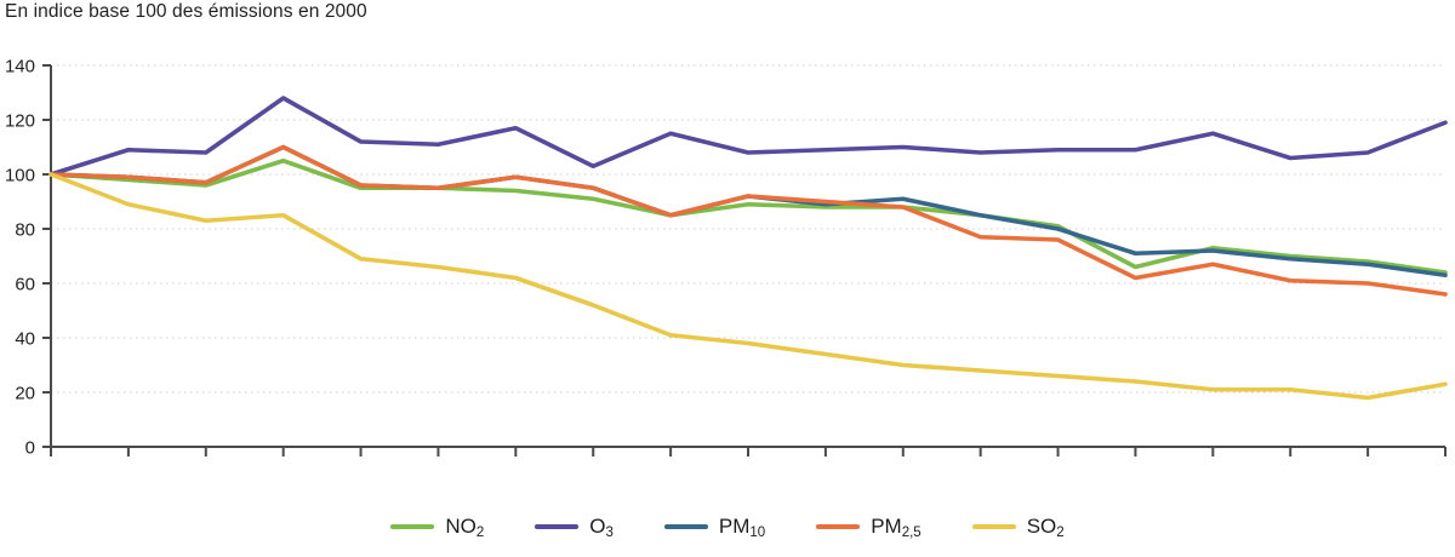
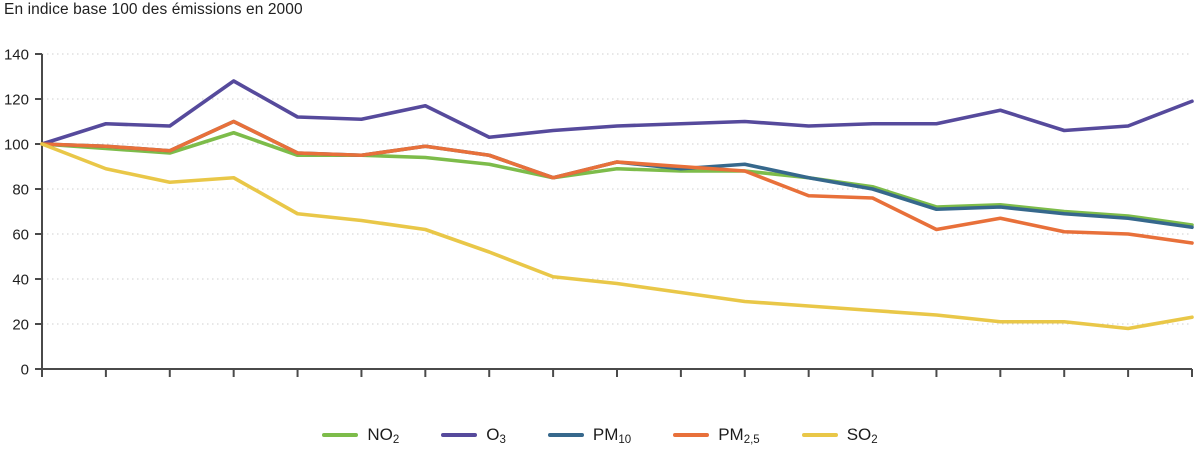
O3/2008: 115 -> 106
NO2/2014: 66 -> 72
